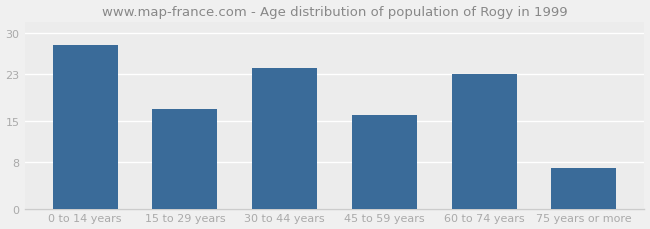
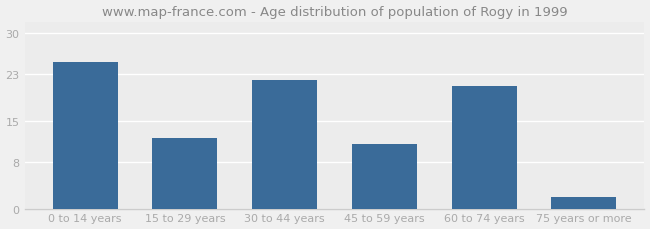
0 to 14 years: 28 -> 25
15 to 29 years: 17 -> 12
30 to 44 years: 24 -> 22
45 to 59 years: 16 -> 11
60 to 74 years: 23 -> 21
75 years or more: 7 -> 2
